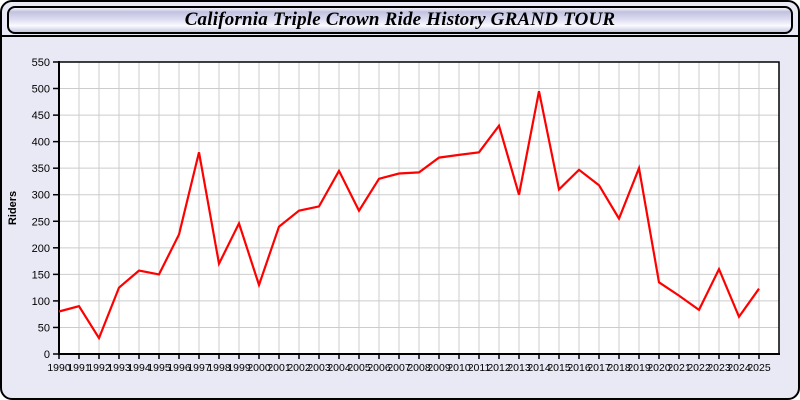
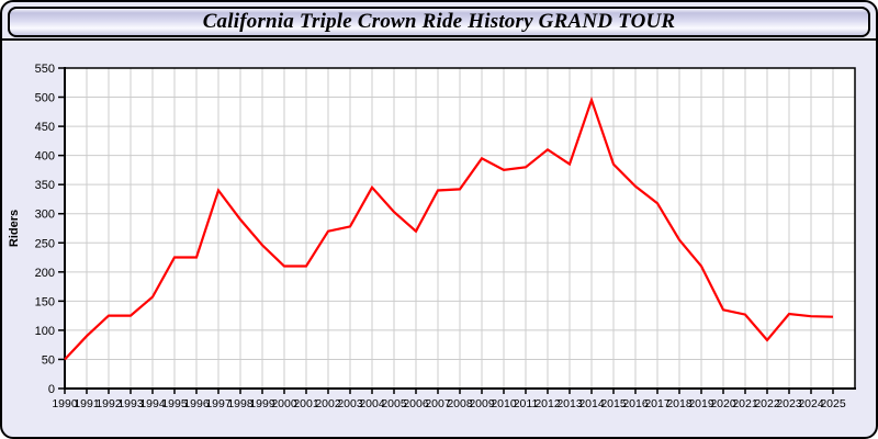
1990: 80 -> 50
1992: 30 -> 120
1995: 150 -> 220
1997: 380 -> 340
1998: 170 -> 290
2000: 130 -> 210
2001: 240 -> 210
2005: 270 -> 300
2006: 330 -> 270
2009: 370 -> 400
2012: 430 -> 410
2013: 300 -> 380
2015: 310 -> 380
2019: 350 -> 210
2021: 110 -> 130
2023: 160 -> 130
2024: 70 -> 120
